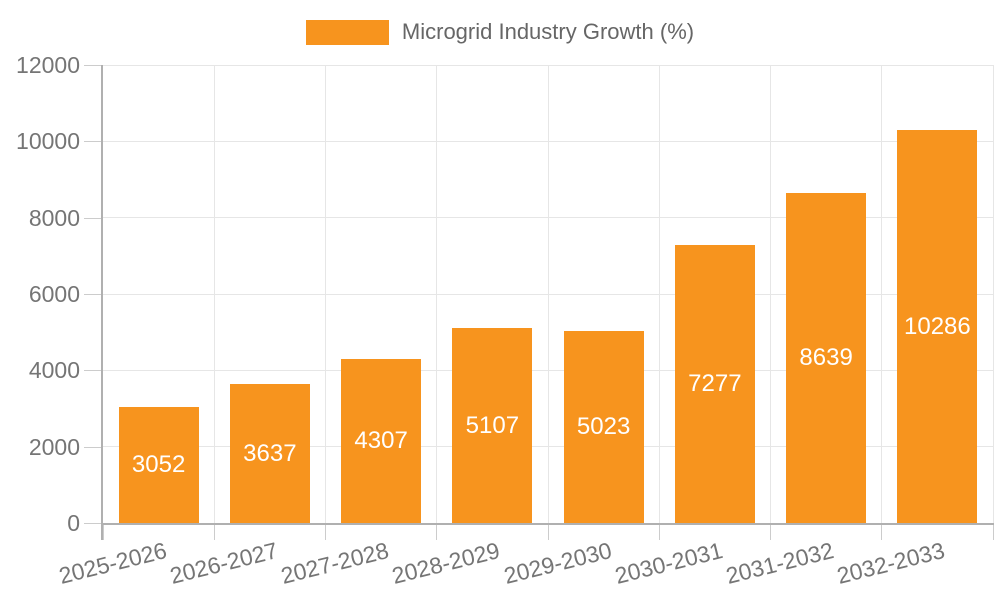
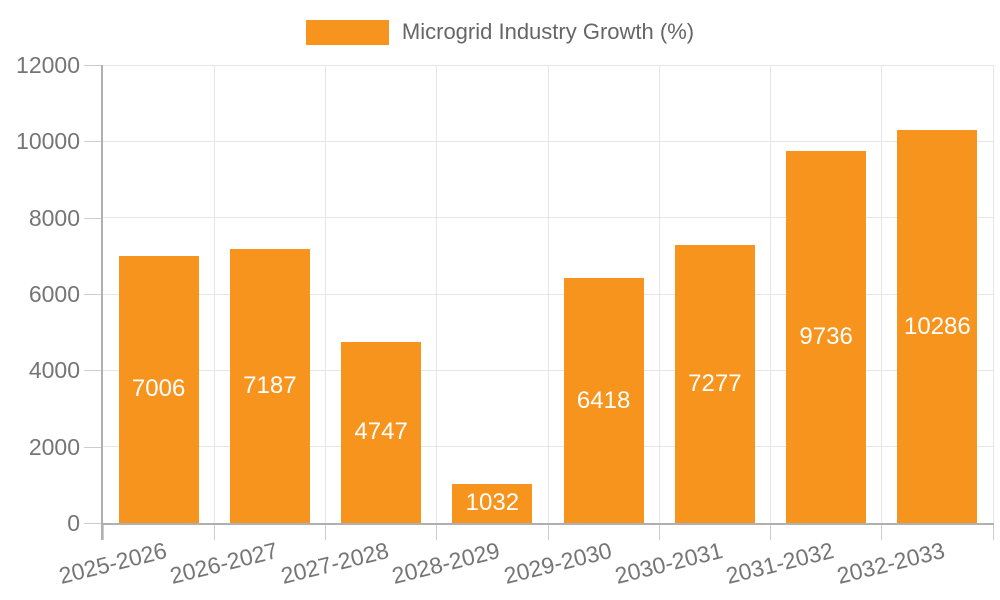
2025-2026: 3052 -> 7006
2026-2027: 3637 -> 7187
2027-2028: 4307 -> 4747
2028-2029: 5107 -> 1032
2029-2030: 5023 -> 6418
2031-2032: 8639 -> 9736
